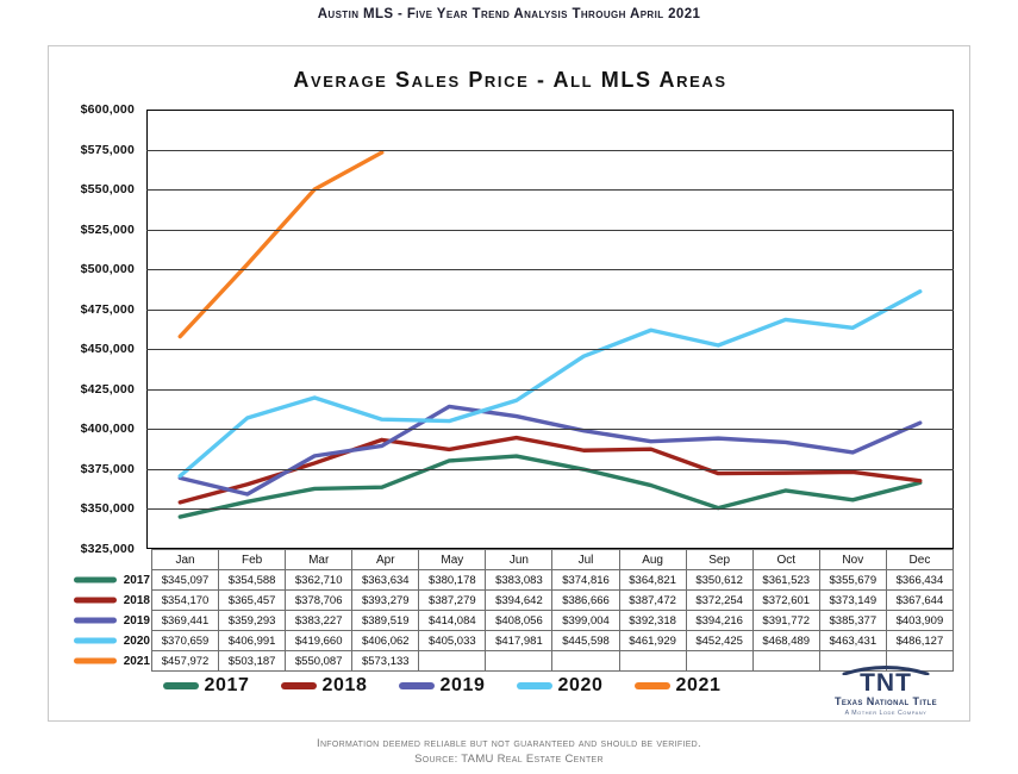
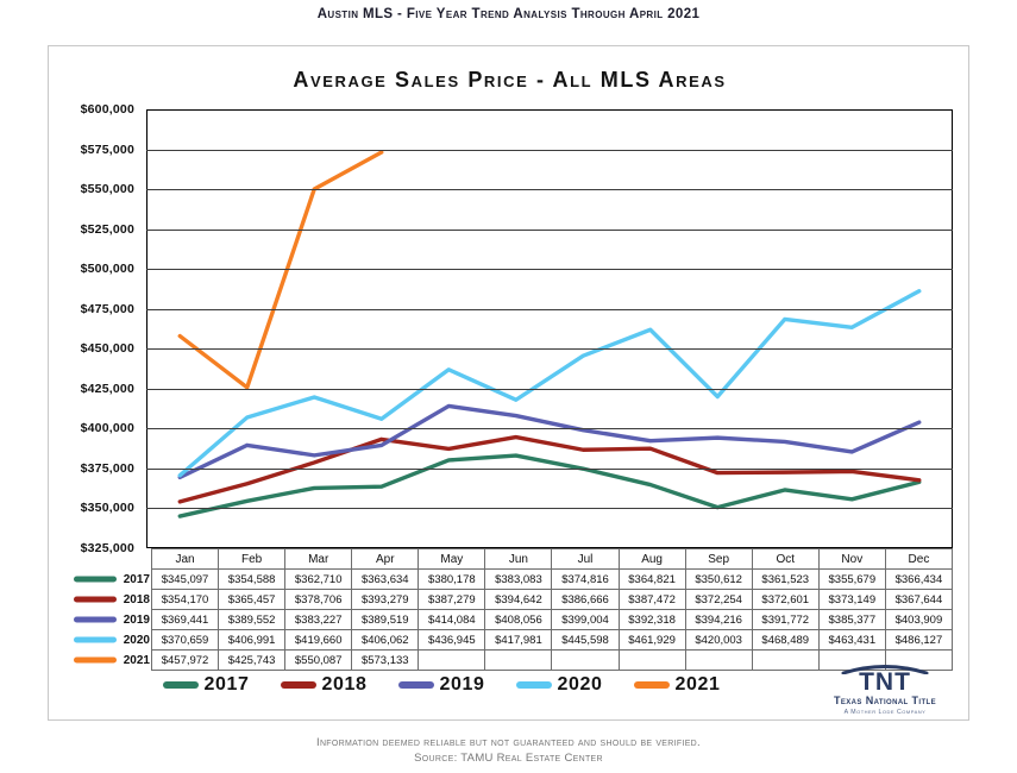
2019/Feb: $359,293 -> $389,552
2021/Feb: $503,187 -> $425,743
2020/May: $405,033 -> $436,945
2020/Sep: $452,425 -> $420,003
